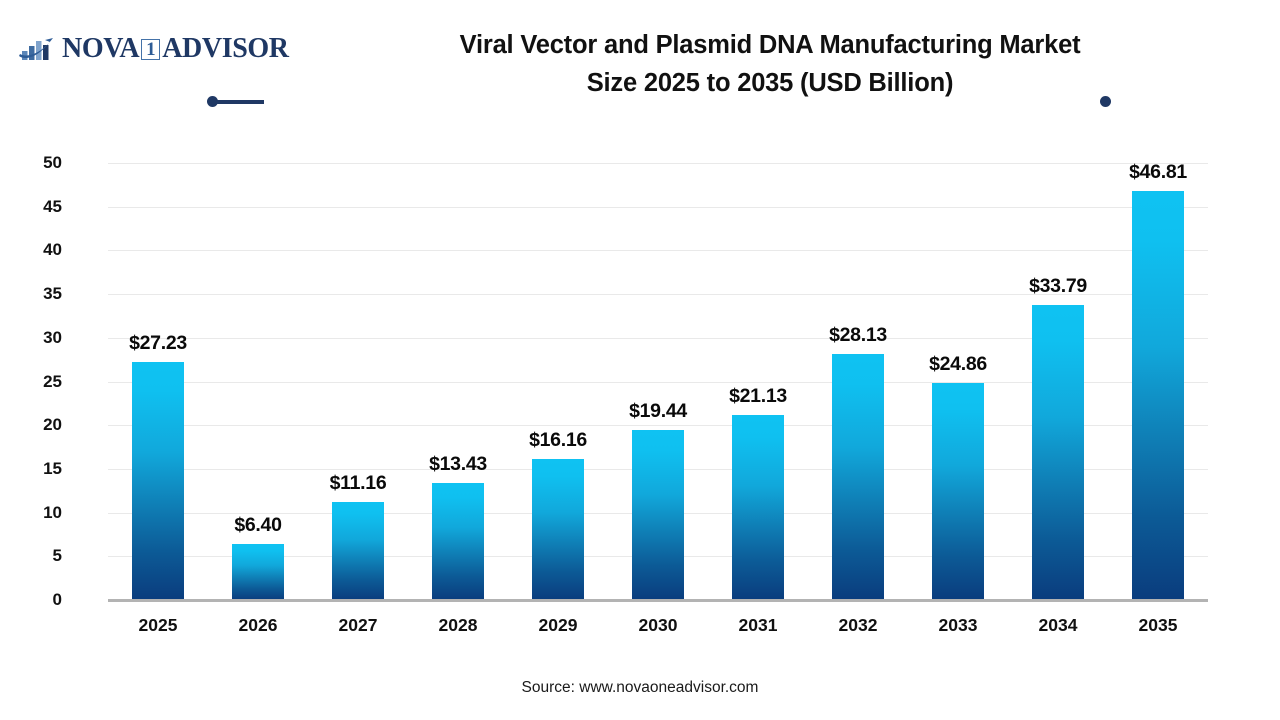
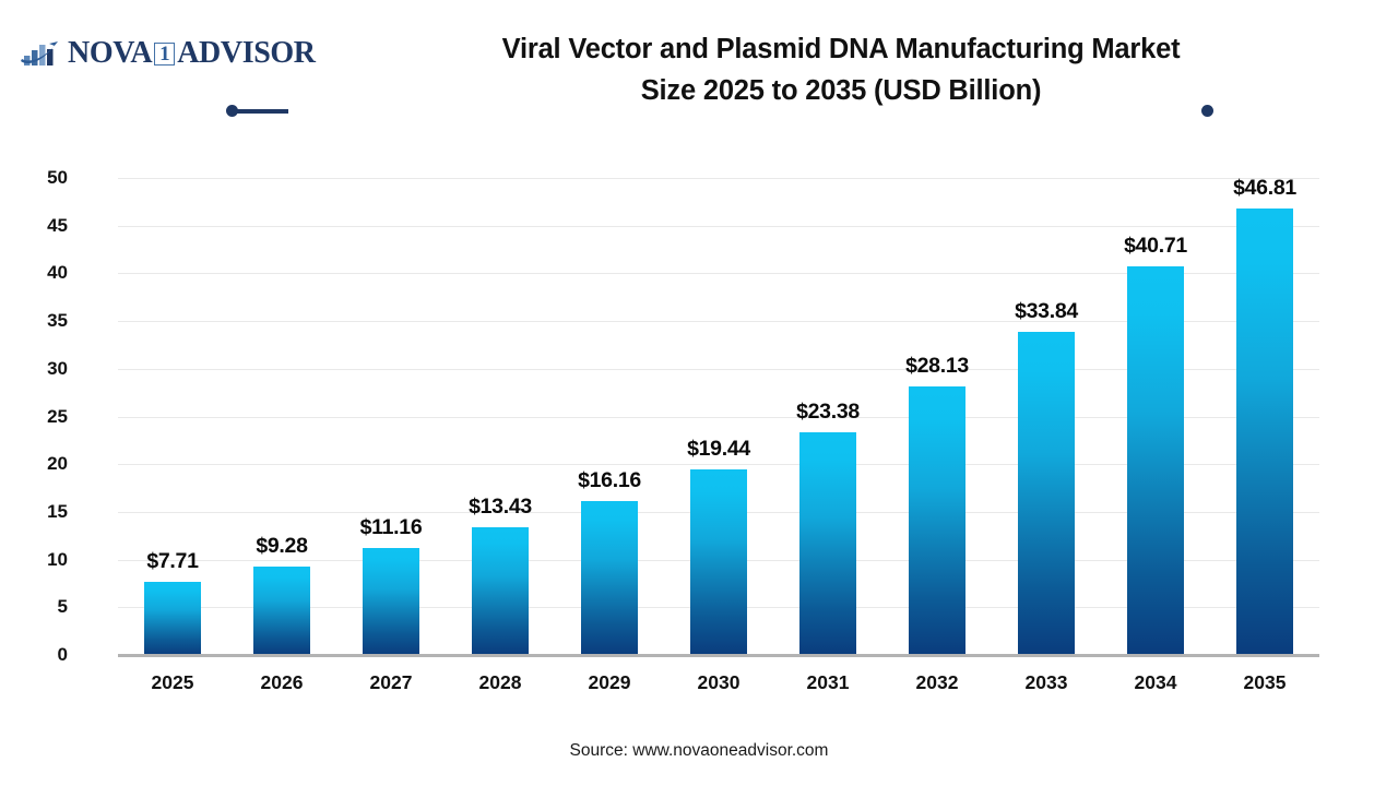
2025: $27.23 -> $7.71
2026: $6.40 -> $9.28
2031: $21.13 -> $23.38
2033: $24.86 -> $33.84
2034: $33.79 -> $40.71
